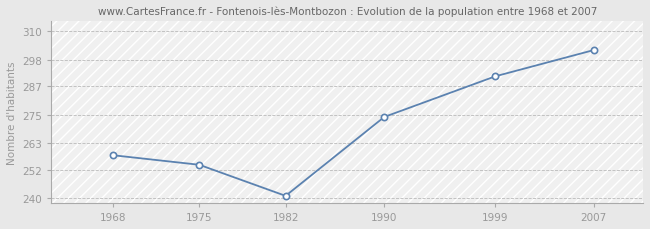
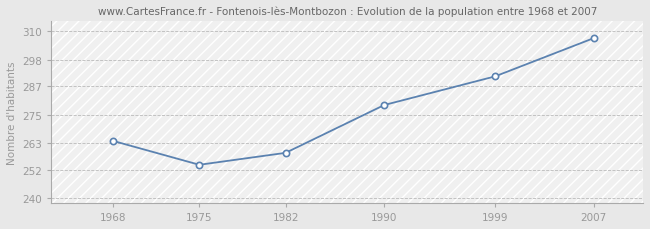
1968: 258 -> 264
1982: 241 -> 259
1990: 274 -> 279
2007: 302 -> 307
